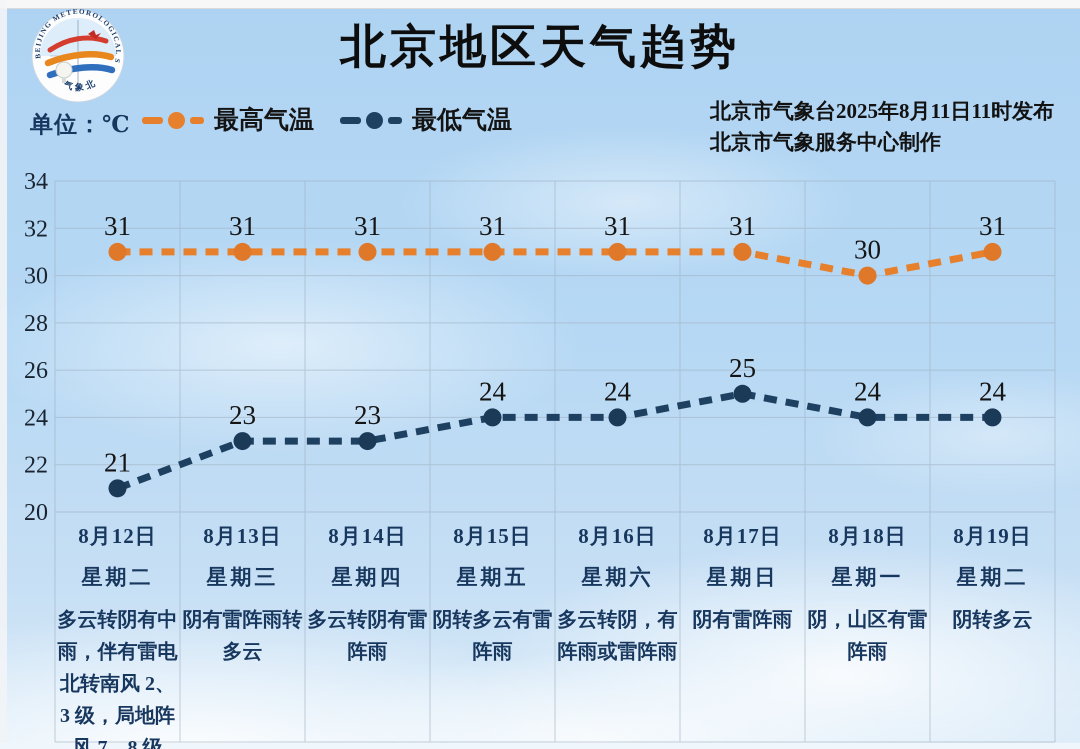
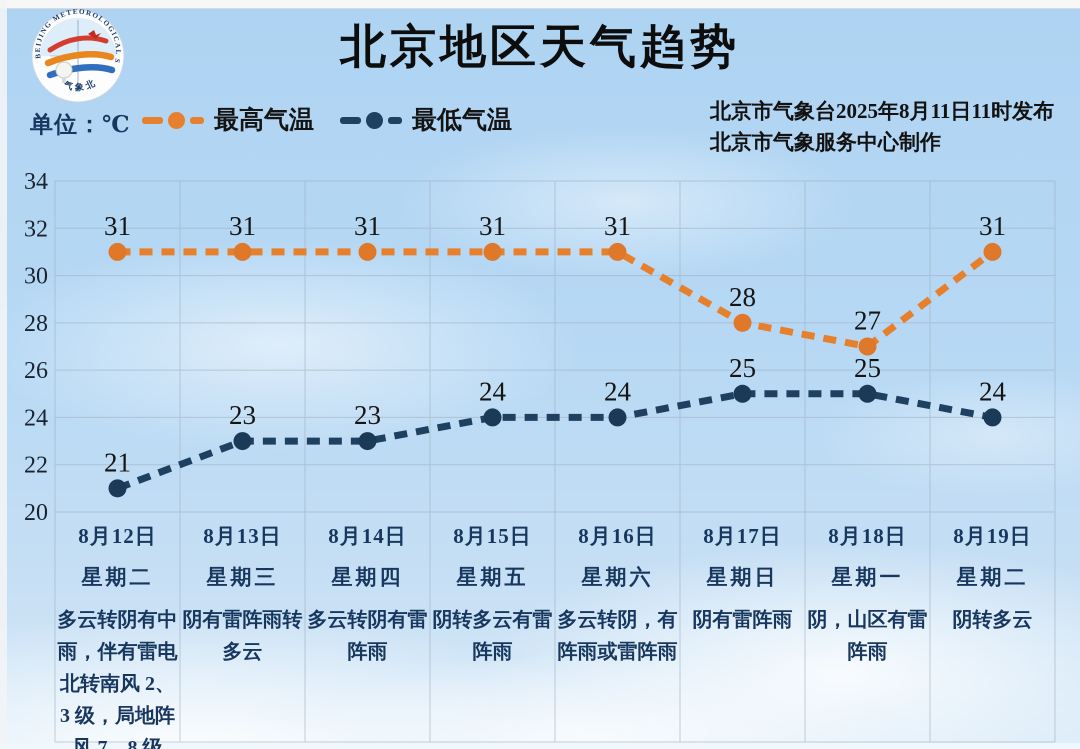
最高气温/8月17日: 31 -> 28
最高气温/8月18日: 30 -> 27
最低气温/8月18日: 24 -> 25
